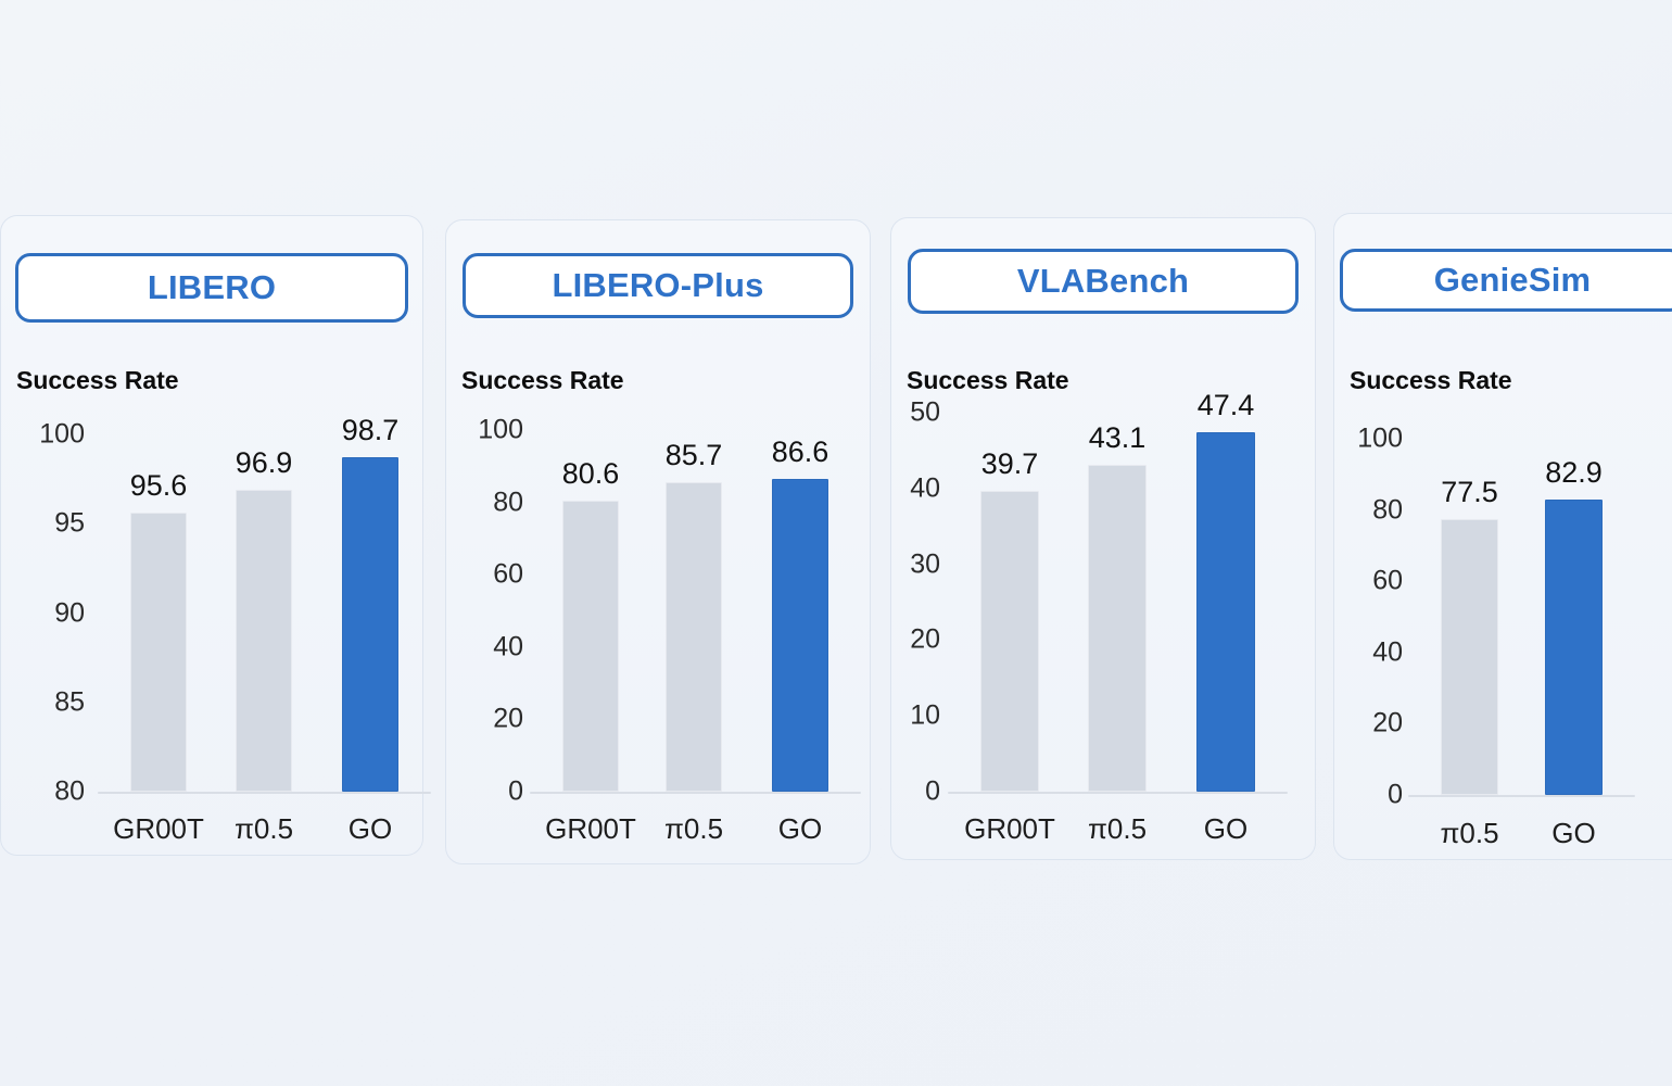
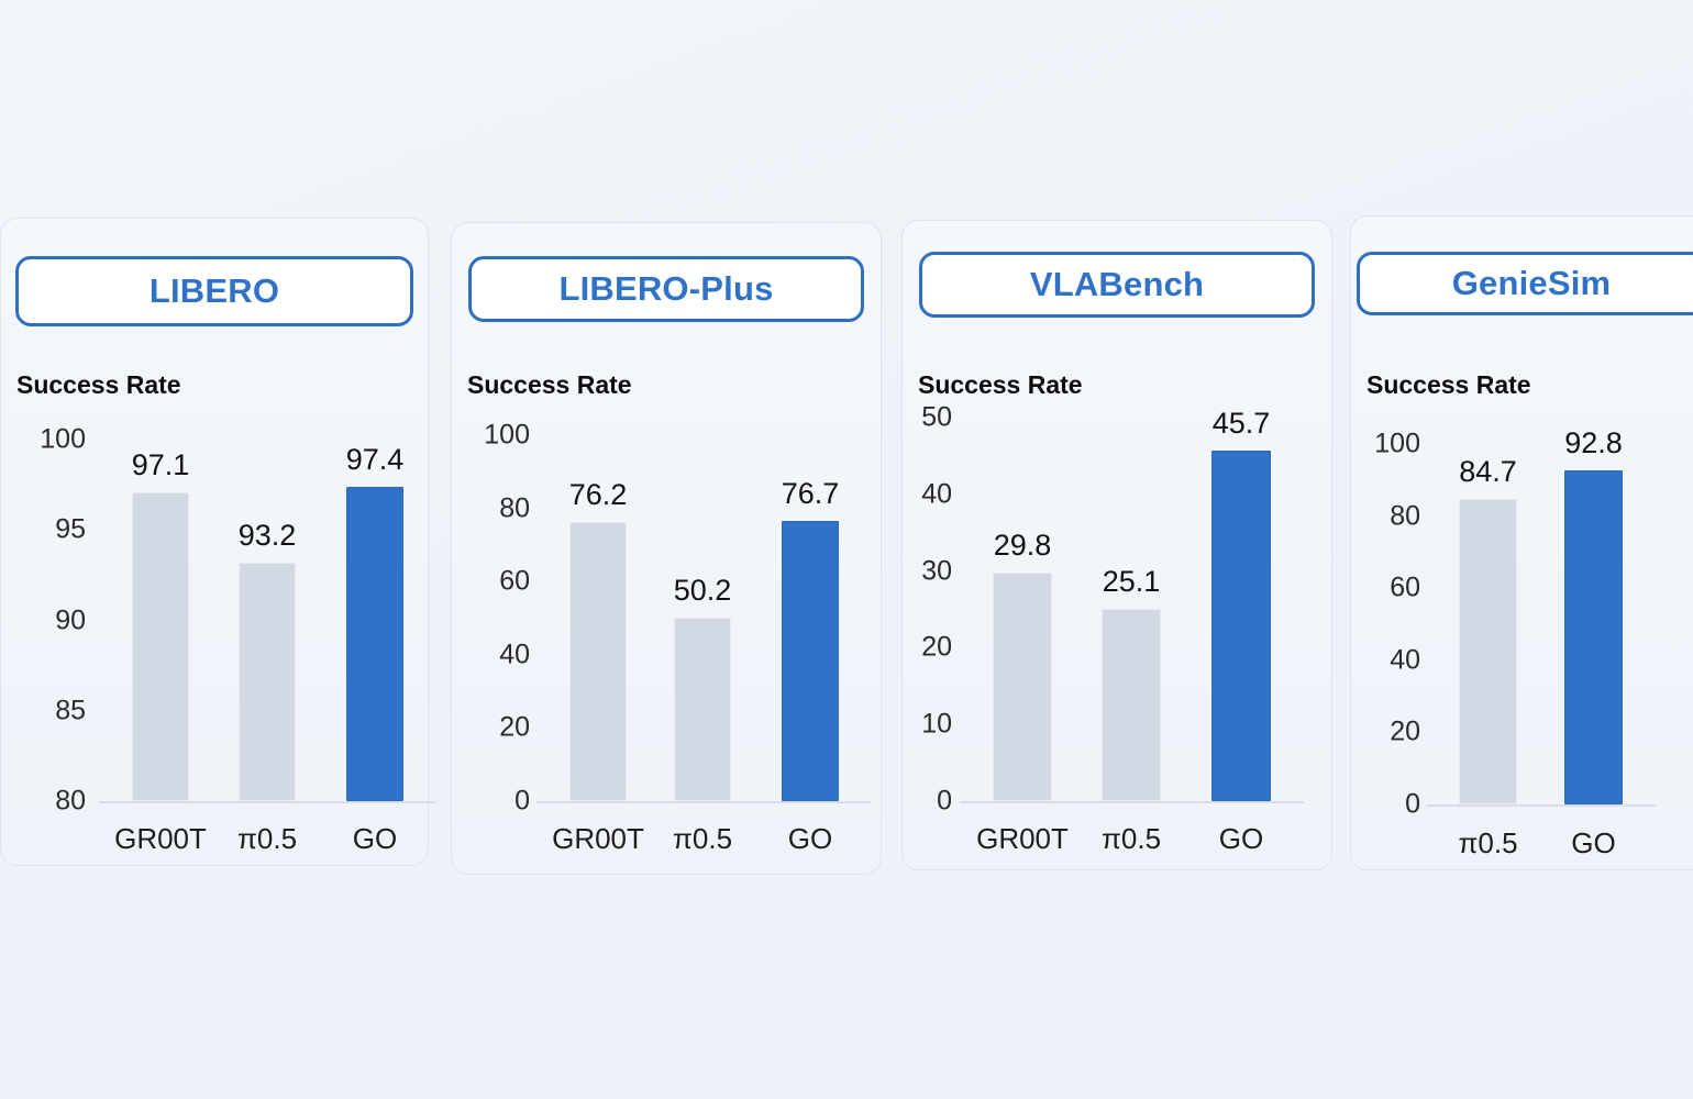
LIBERO/GR00T: 95.6 -> 97.1
LIBERO/π0.5: 96.9 -> 93.2
LIBERO/GO: 98.7 -> 97.4
LIBERO-Plus/GR00T: 80.6 -> 76.2
LIBERO-Plus/π0.5: 85.7 -> 50.2
LIBERO-Plus/GO: 86.6 -> 76.7
VLABench/GR00T: 39.7 -> 29.8
VLABench/π0.5: 43.1 -> 25.1
VLABench/GO: 47.4 -> 45.7
GenieSim/π0.5: 77.5 -> 84.7
GenieSim/GO: 82.9 -> 92.8
